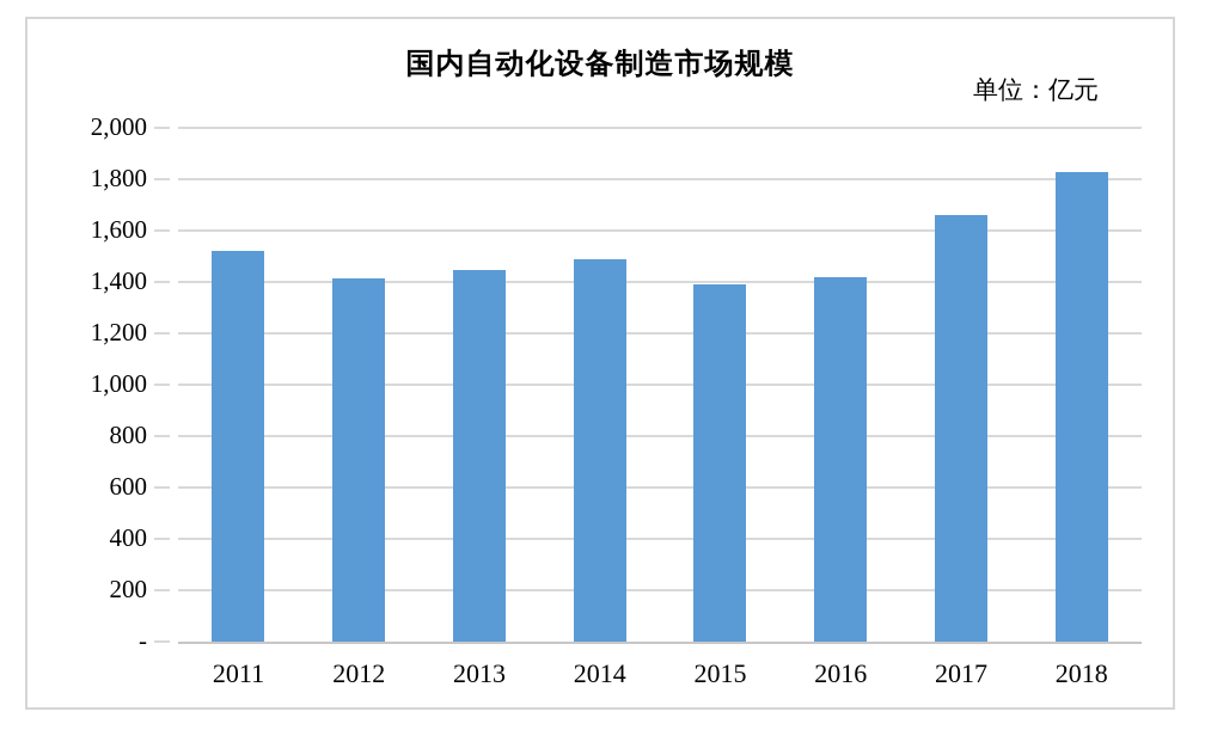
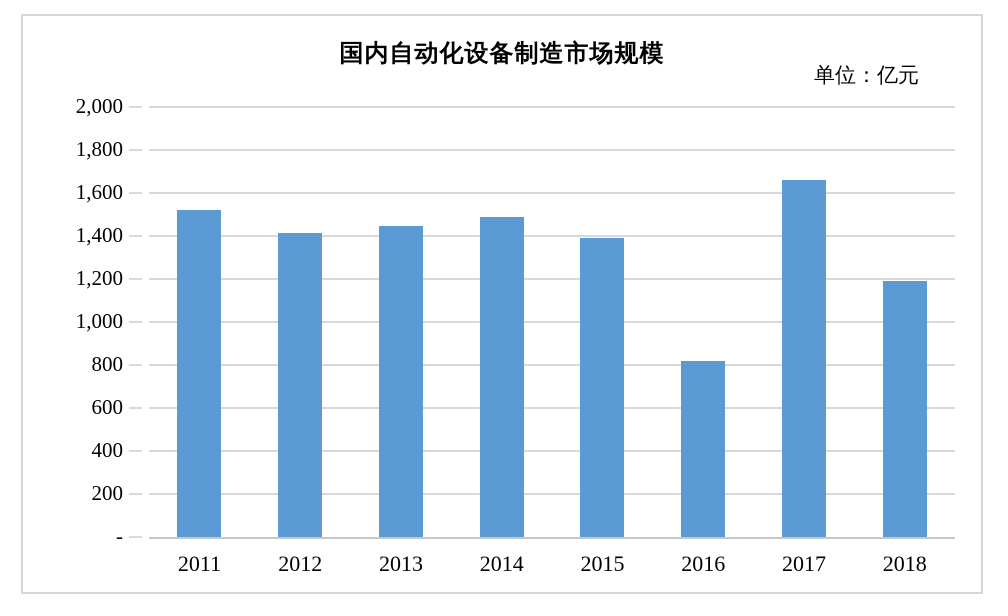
2016: 1420 -> 820
2018: 1830 -> 1190
